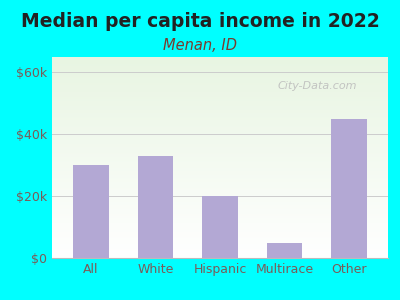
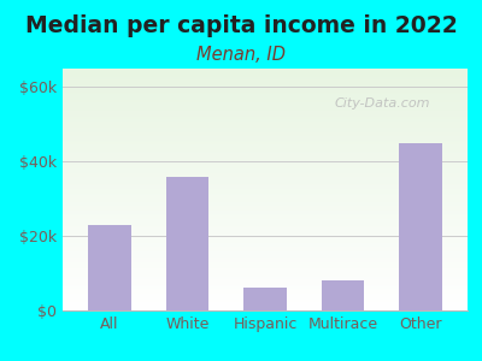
All: $30k -> $23k
White: $33k -> $36k
Hispanic: $20k -> $6k
Multirace: $5k -> $8k
